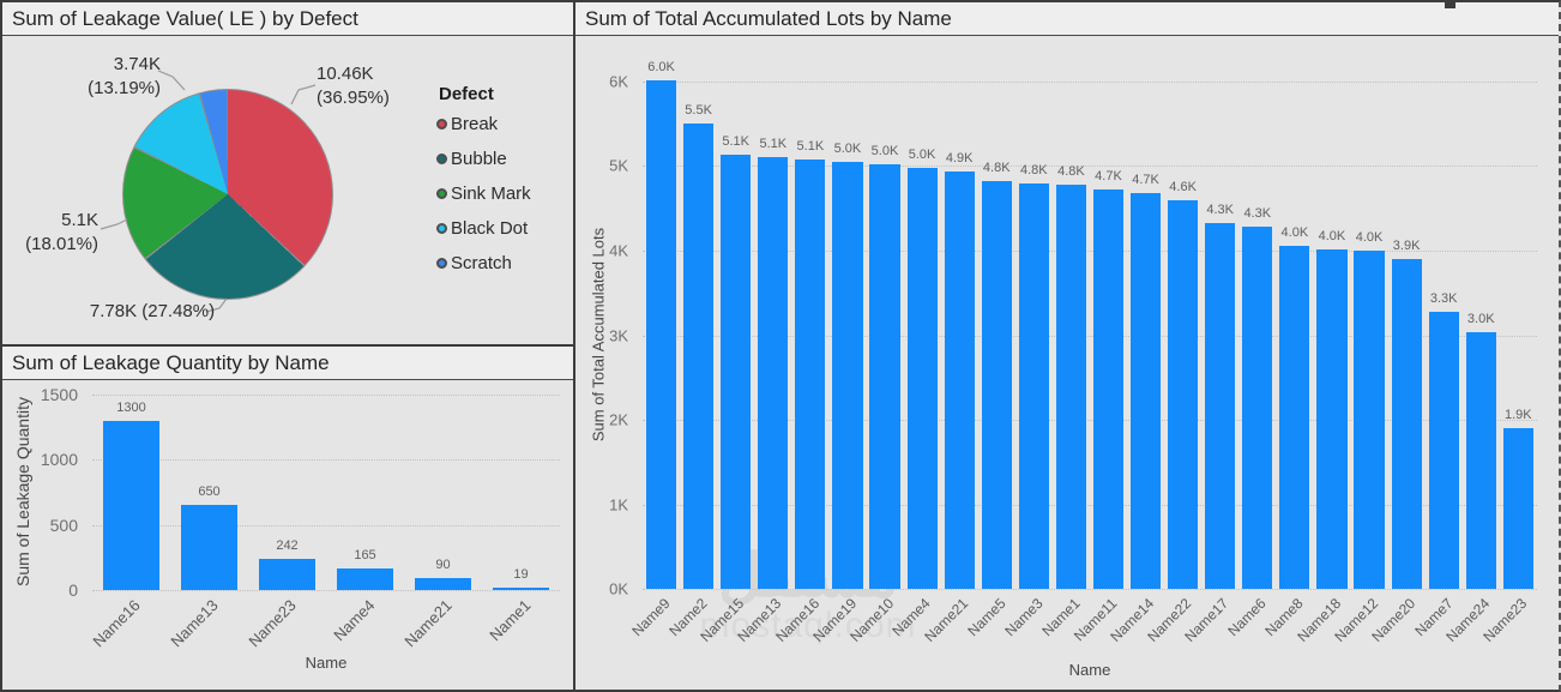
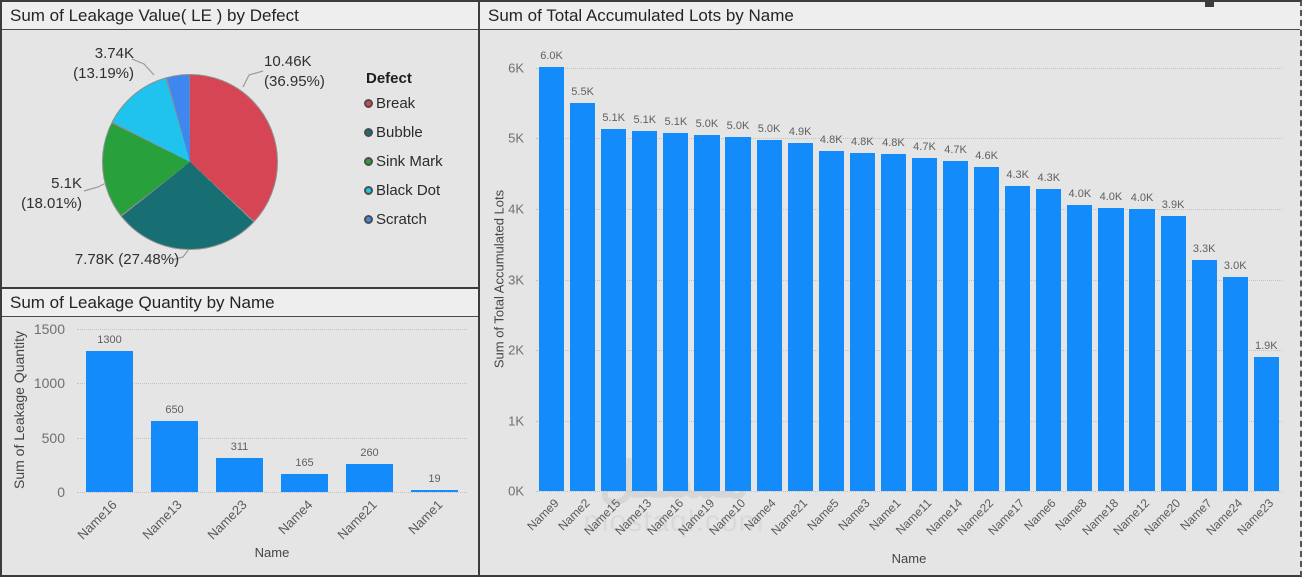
Sum of Leakage Quantity by Name/Name23: 242 -> 311
Sum of Leakage Quantity by Name/Name21: 90 -> 260
